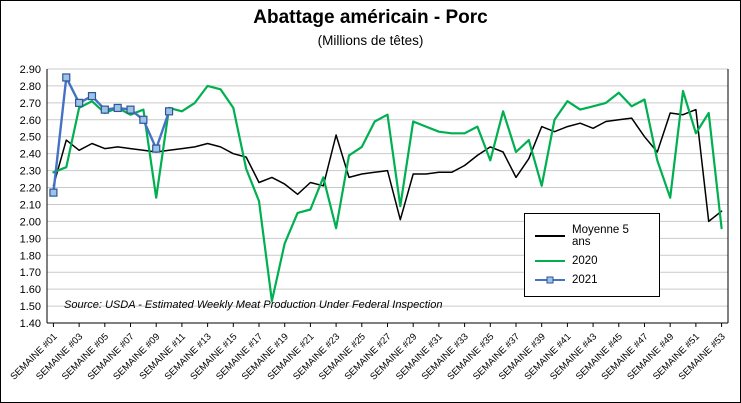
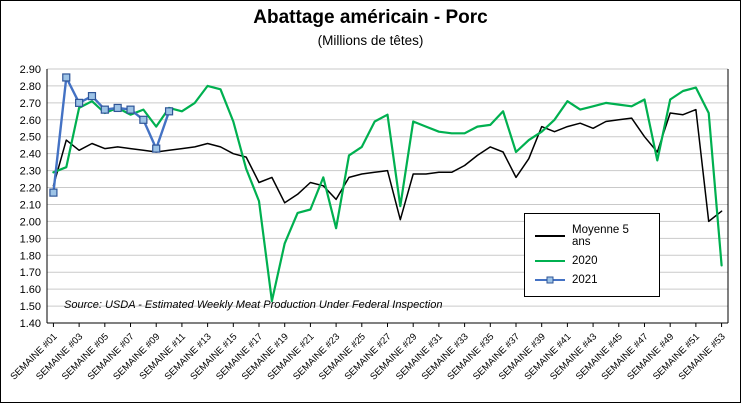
2020/SEMAINE #09: 2.14 -> 2.56
2020/SEMAINE #15: 2.67 -> 2.59
Moyenne 5 ans/SEMAINE #19: 2.22 -> 2.11
Moyenne 5 ans/SEMAINE #23: 2.51 -> 2.13
2020/SEMAINE #35: 2.36 -> 2.57
2020/SEMAINE #39: 2.21 -> 2.53
2020/SEMAINE #45: 2.76 -> 2.69
2020/SEMAINE #49: 2.14 -> 2.72
2020/SEMAINE #51: 2.52 -> 2.79
2020/SEMAINE #53: 1.96 -> 1.74
